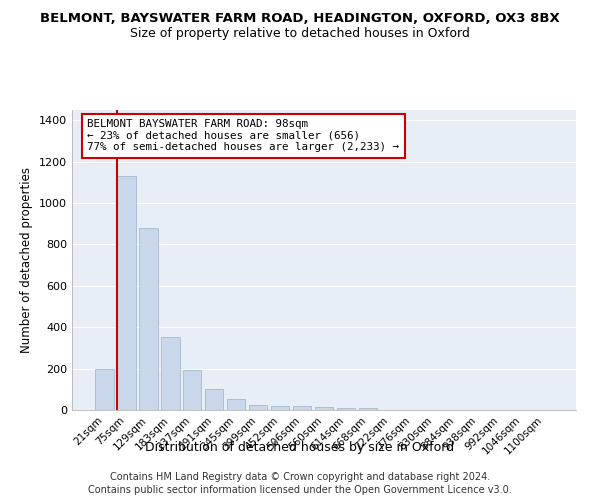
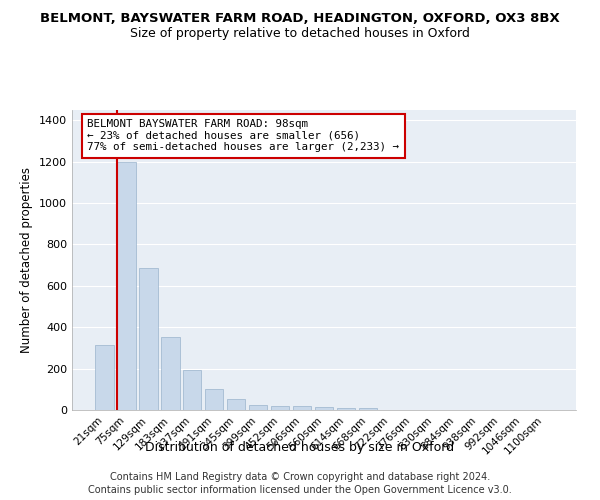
21sqm: 197 -> 315
75sqm: 1130 -> 1200
129sqm: 880 -> 685
